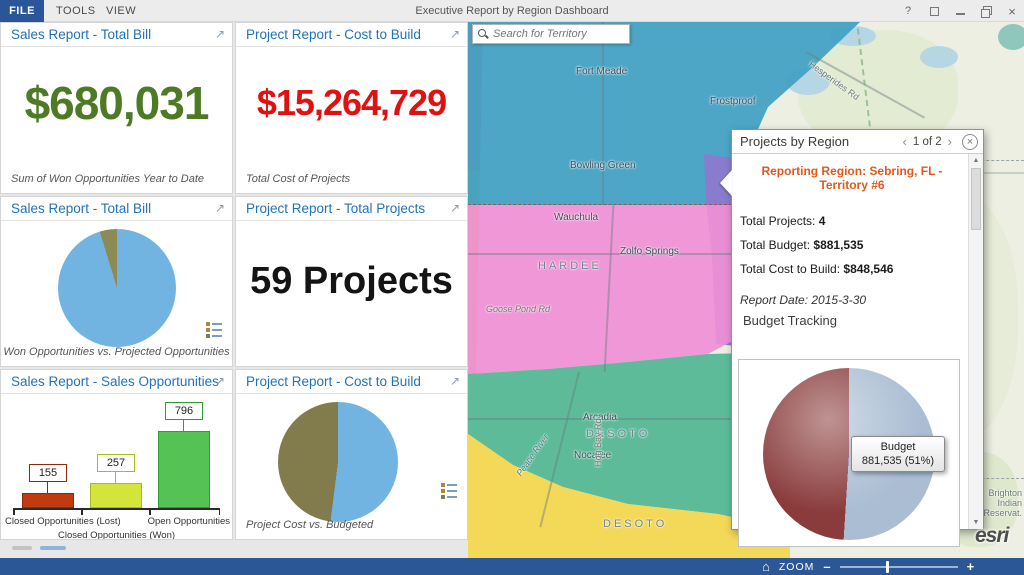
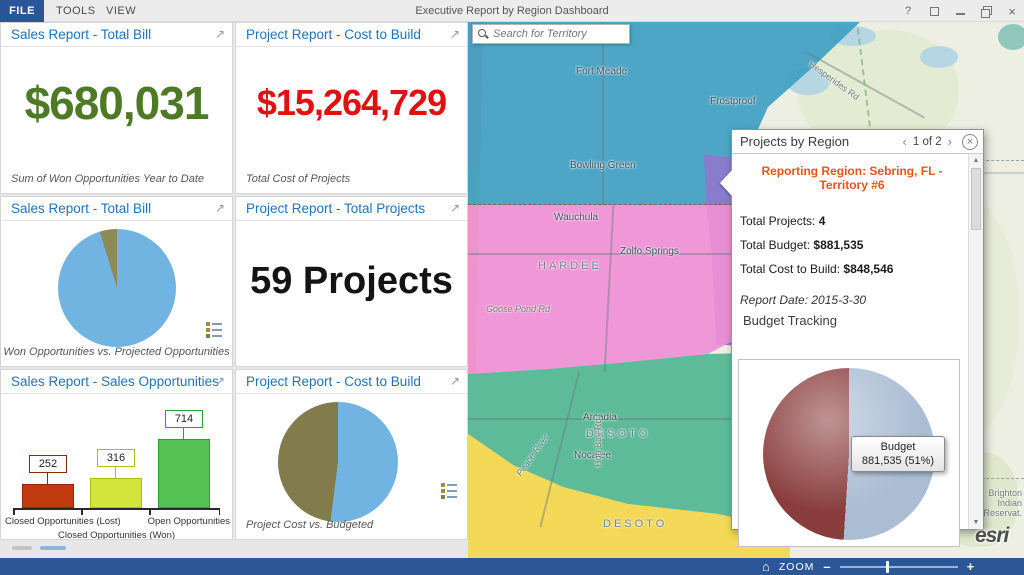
Sales Report - Sales Opportunities/Closed Opportunities (Lost): 155 -> 252
Sales Report - Sales Opportunities/Closed Opportunities (Won): 257 -> 316
Sales Report - Sales Opportunities/Open Opportunities: 796 -> 714
